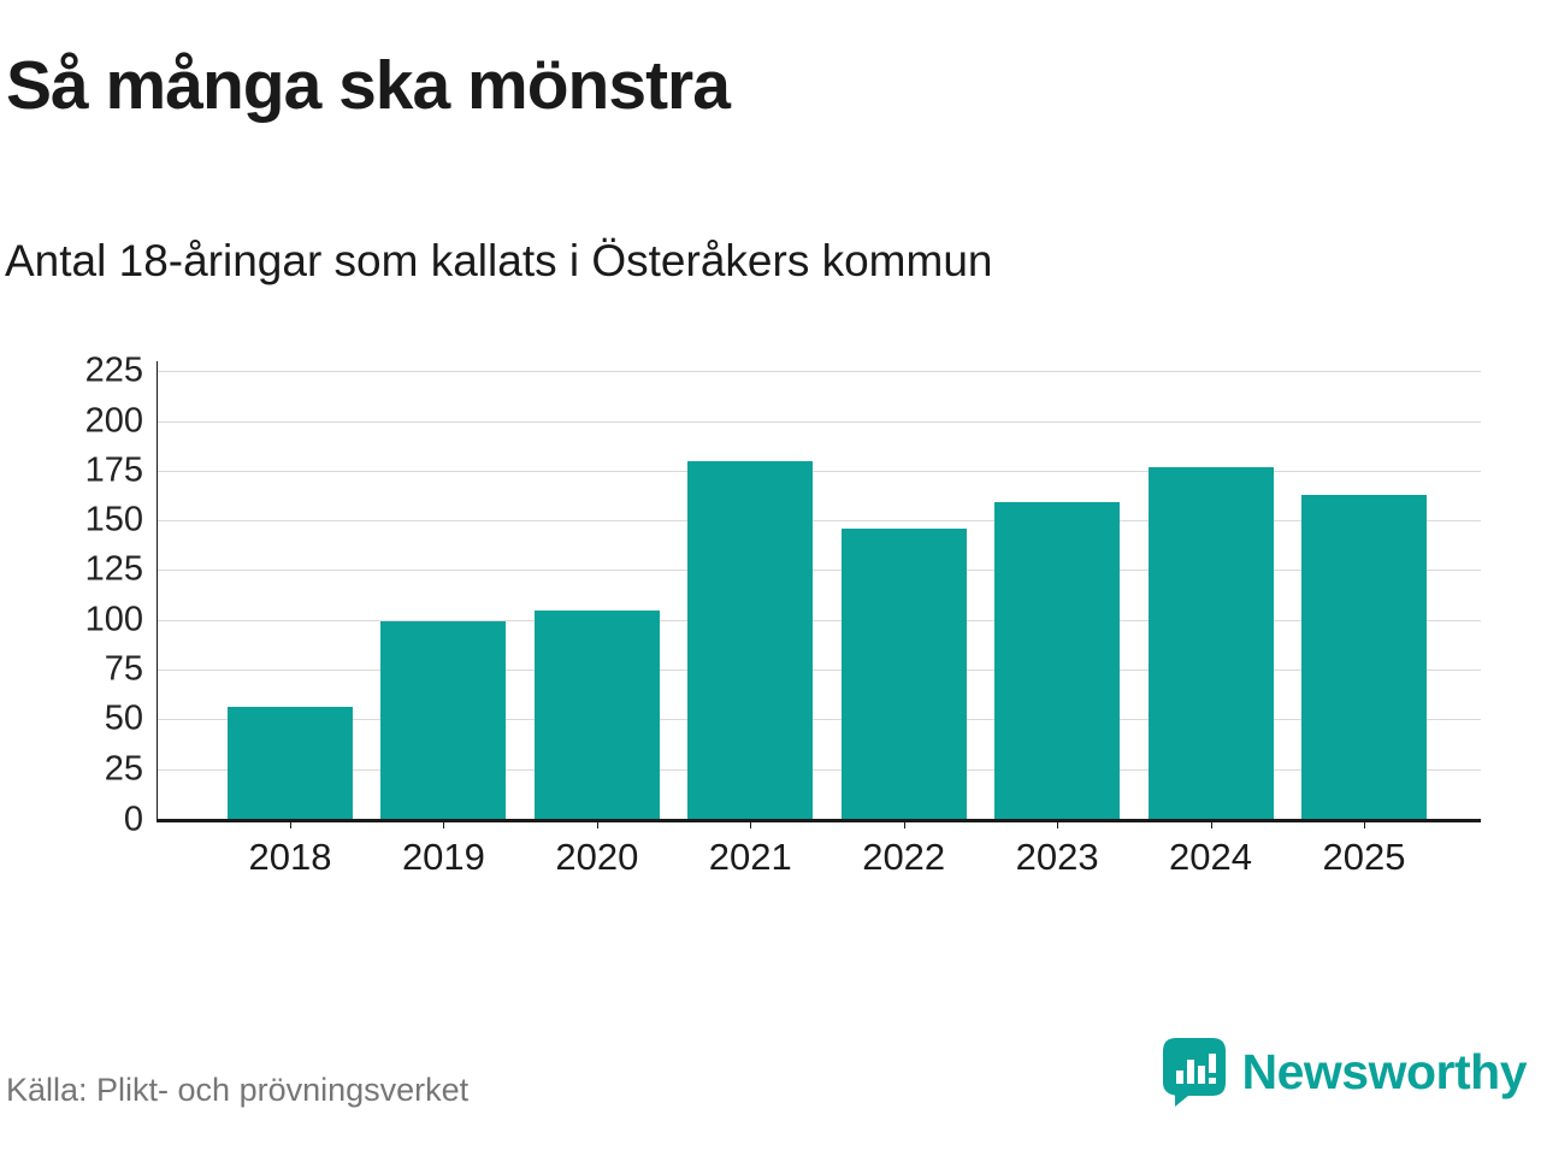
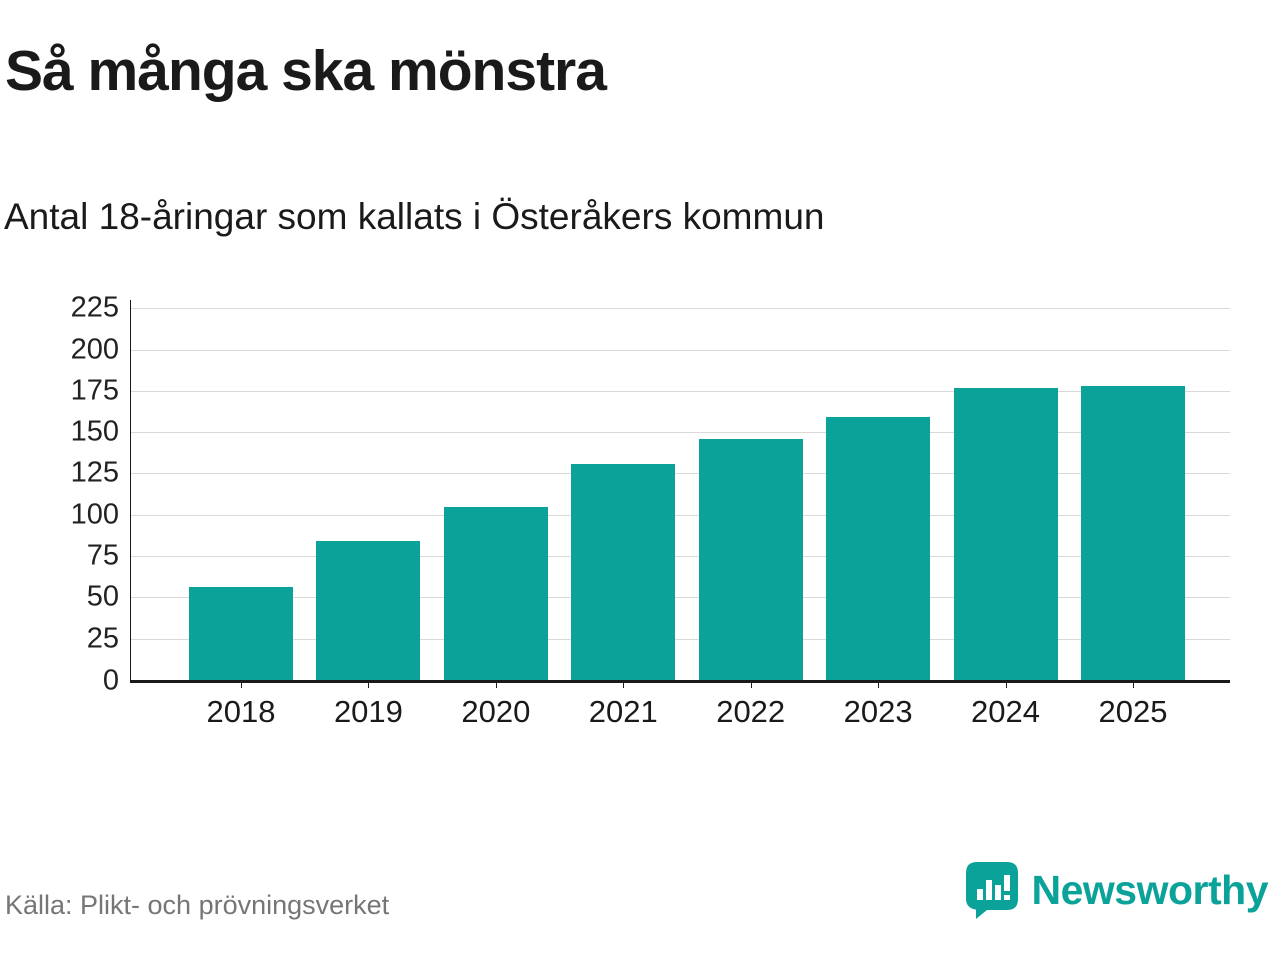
2019: 99 -> 84
2021: 180 -> 131
2025: 163 -> 178
